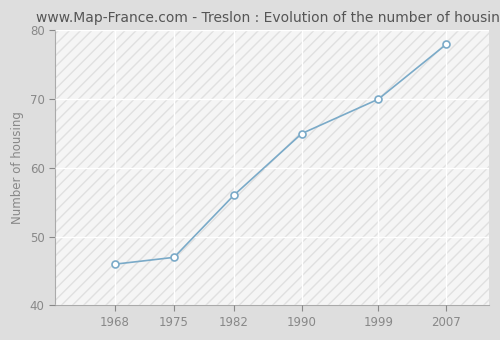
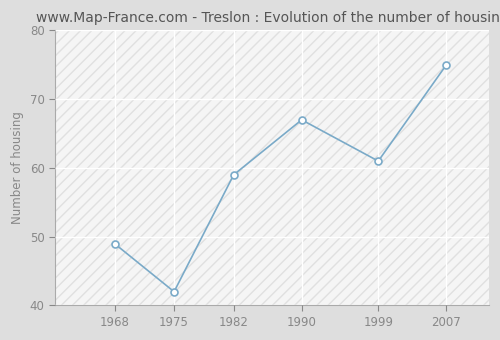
1968: 46 -> 49
1975: 47 -> 42
1982: 56 -> 59
1990: 65 -> 67
1999: 70 -> 61
2007: 78 -> 75
